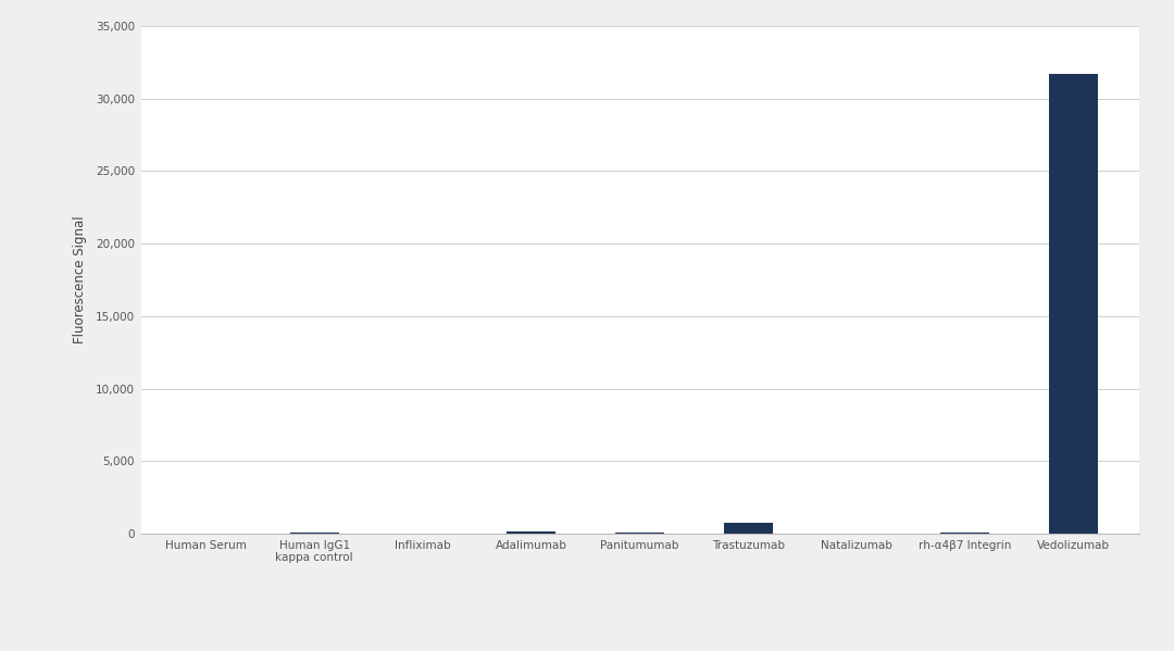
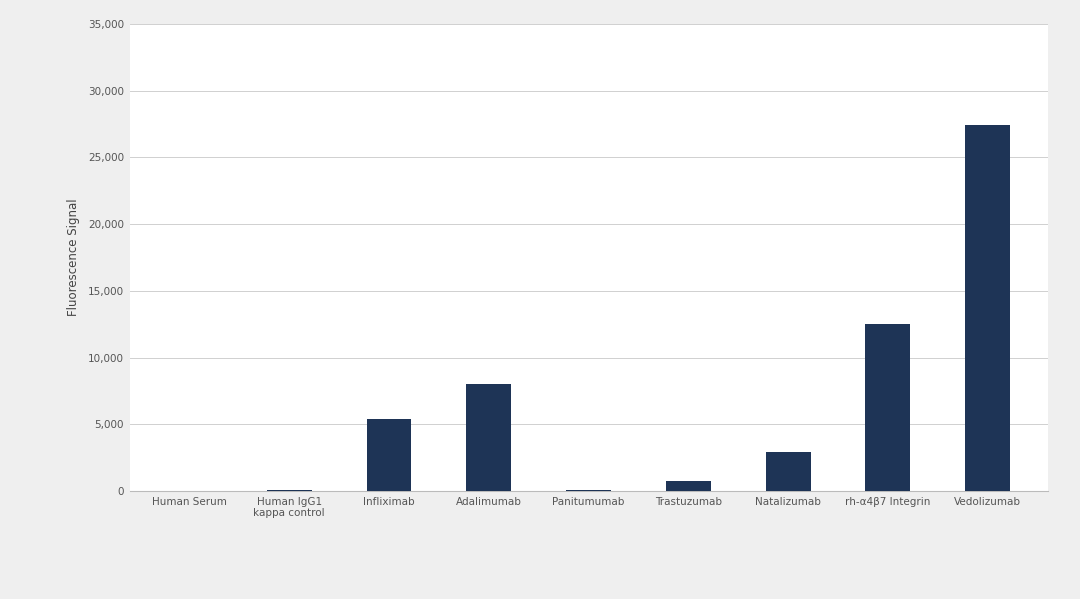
Infliximab: 0 -> 5,400
Adalimumab: 200 -> 8,000
Natalizumab: 0 -> 2,900
rh-α4β7 Integrin: 100 -> 12,500
Vedolizumab: 31,700 -> 27,400
